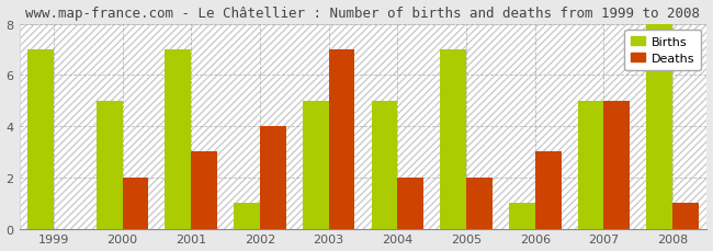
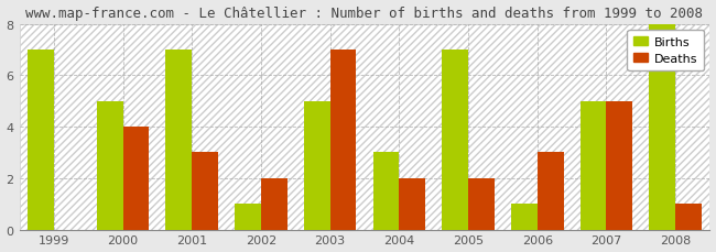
Deaths/2000: 2 -> 4
Deaths/2002: 4 -> 2
Births/2004: 5 -> 3
